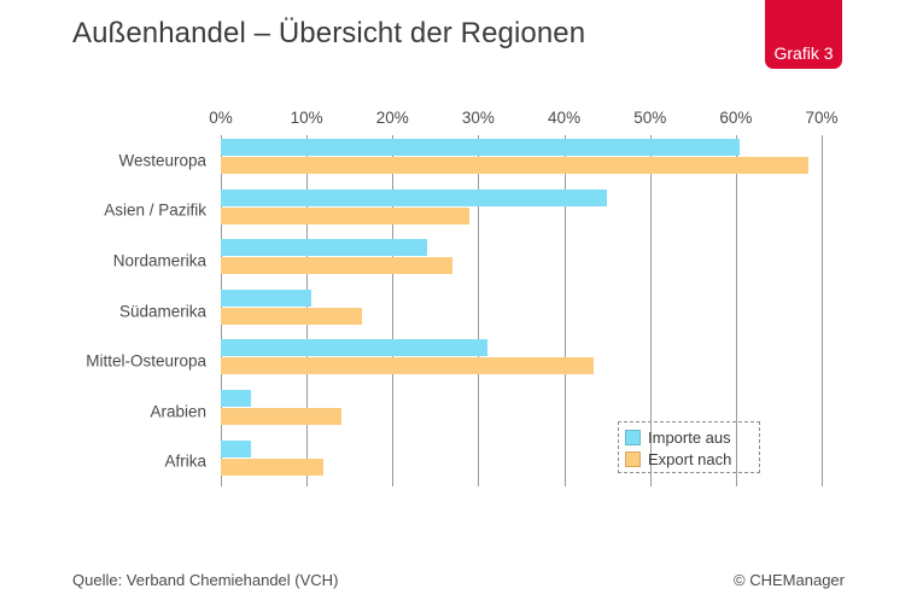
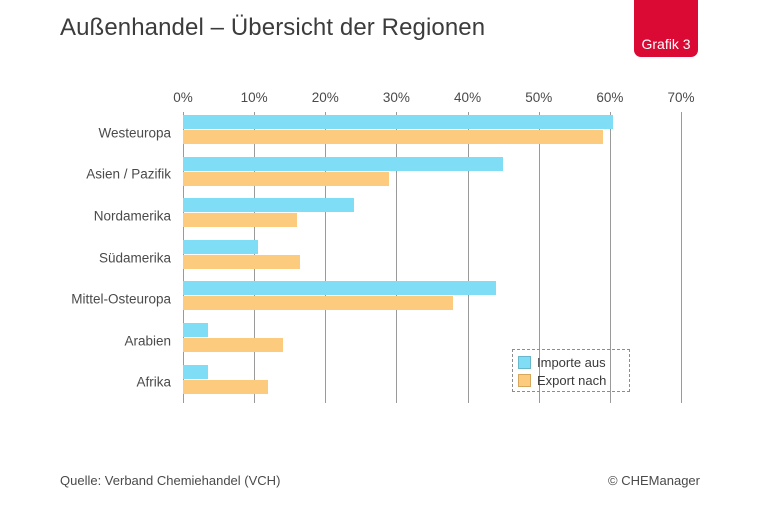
Export nach/Westeuropa: 68% -> 59%
Export nach/Nordamerika: 27% -> 16%
Importe aus/Mittel-Osteuropa: 31% -> 44%
Export nach/Mittel-Osteuropa: 44% -> 38%
